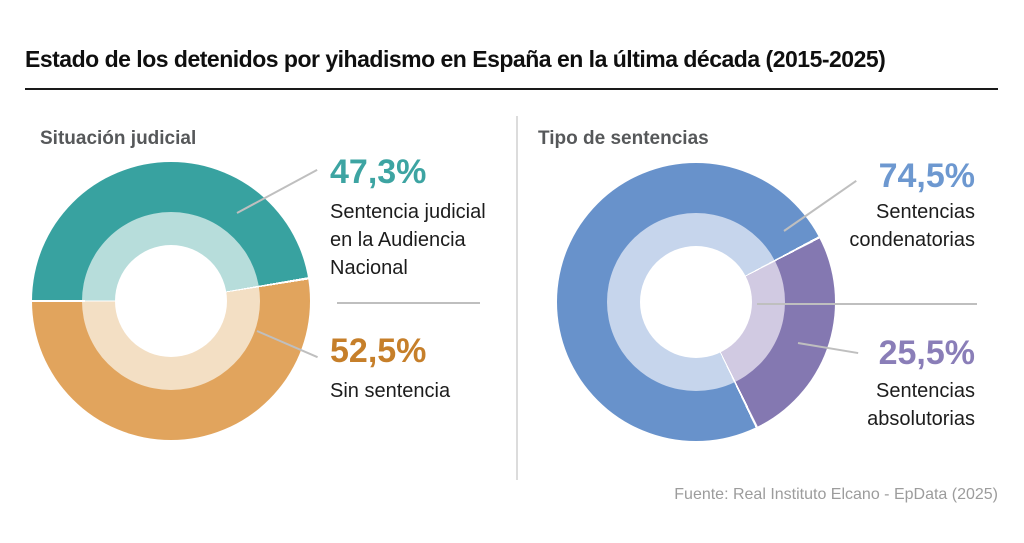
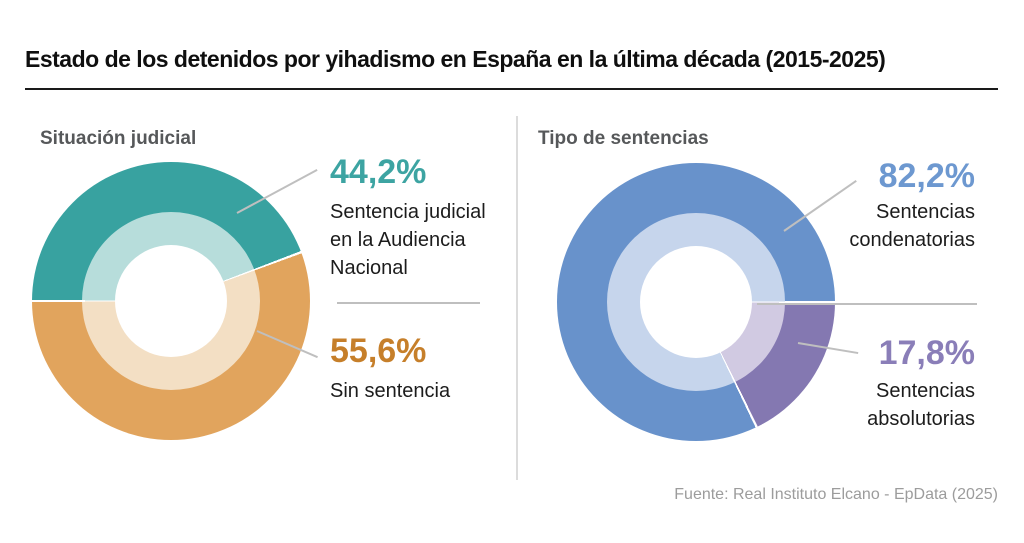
Situación judicial/Sentencia judicial en la Audiencia Nacional: 47,3% -> 44,2%
Situación judicial/Sin sentencia: 52,5% -> 55,6%
Tipo de sentencias/Sentencias condenatorias: 74,5% -> 82,2%
Tipo de sentencias/Sentencias absolutorias: 25,5% -> 17,8%
